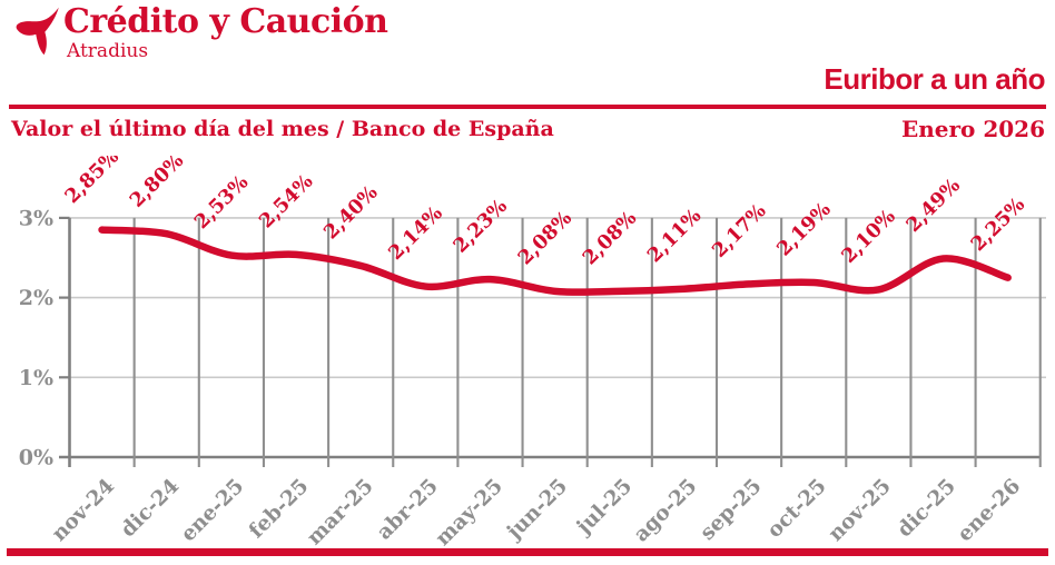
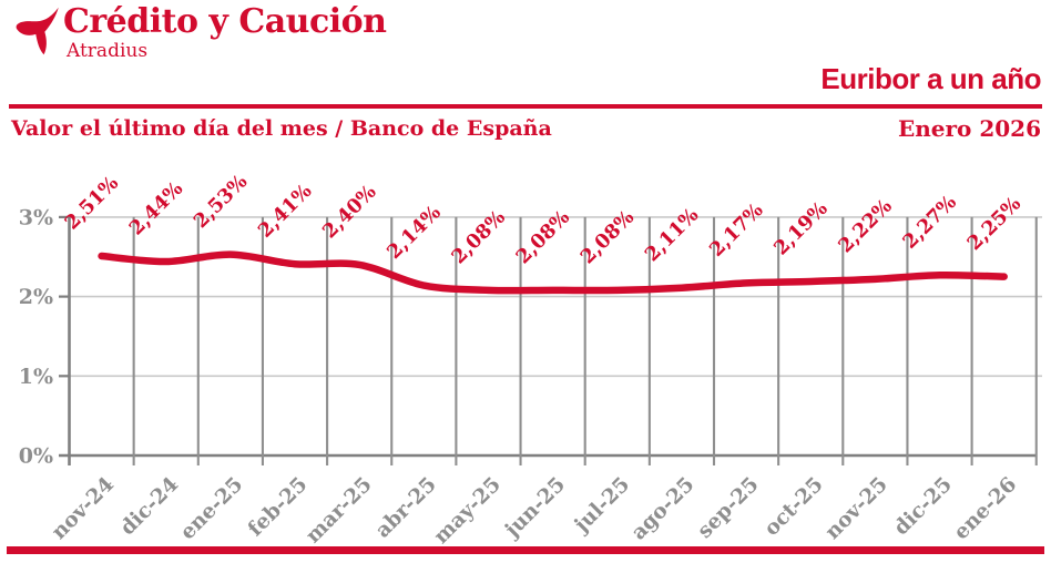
nov-24: 2,85% -> 2,51%
dic-24: 2,80% -> 2,44%
feb-25: 2,54% -> 2,41%
may-25: 2,23% -> 2,08%
nov-25: 2,10% -> 2,22%
dic-25: 2,49% -> 2,27%
